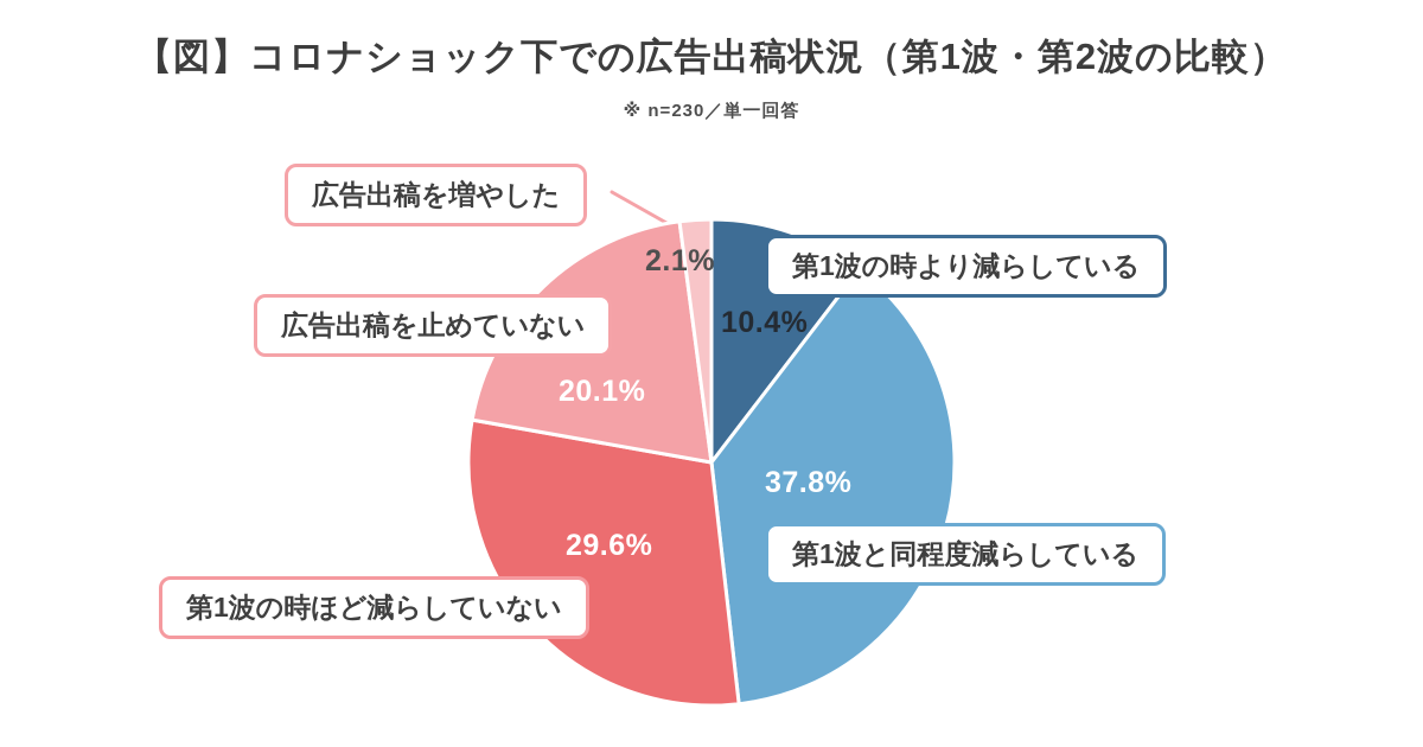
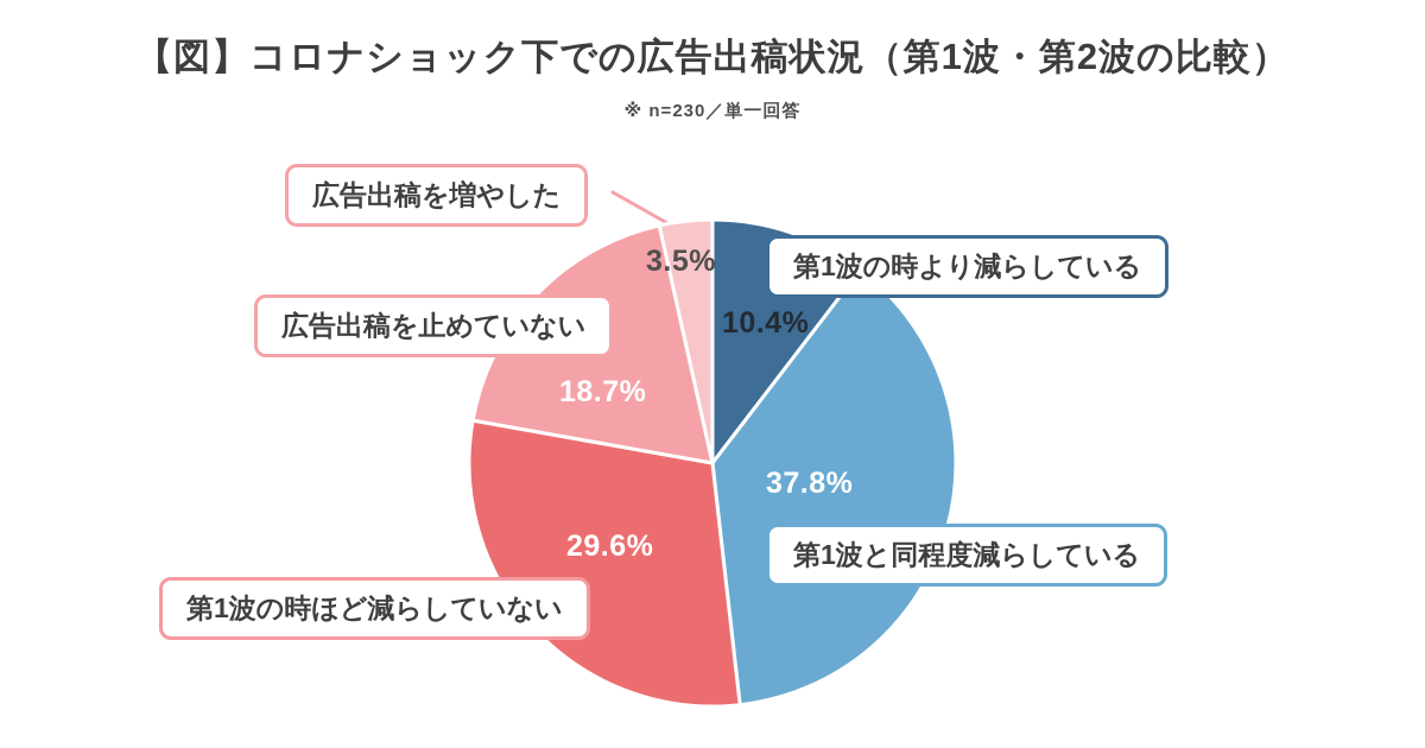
広告出稿を止めていない: 20.1% -> 18.7%
広告出稿を増やした: 2.1% -> 3.5%
